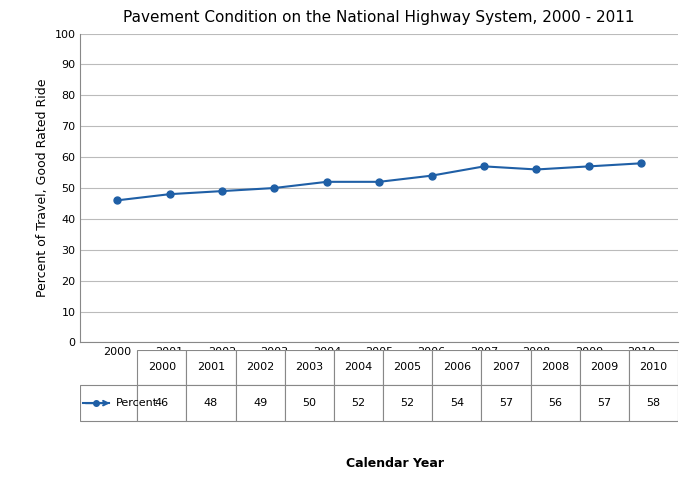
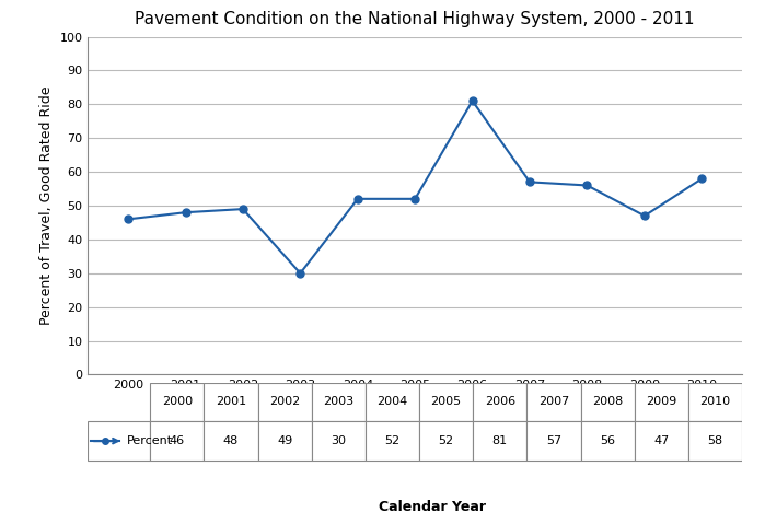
2003: 50 -> 30
2006: 54 -> 81
2009: 57 -> 47
